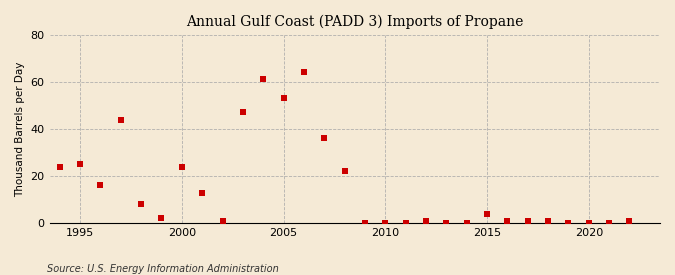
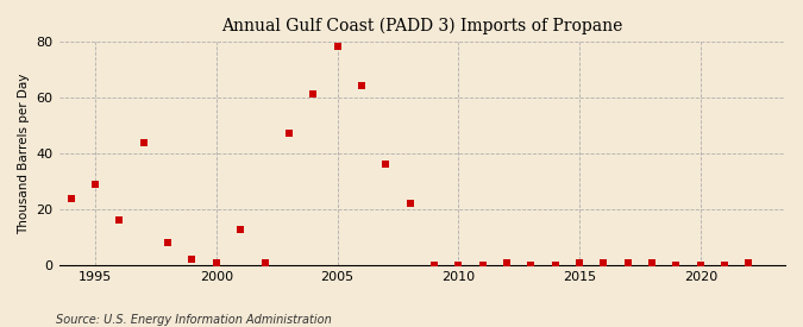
1995: 25 -> 29
2000: 24 -> 1
2005: 53 -> 78
2015: 4 -> 1
